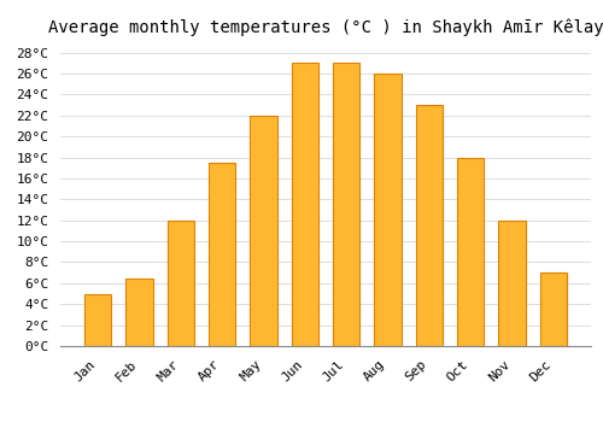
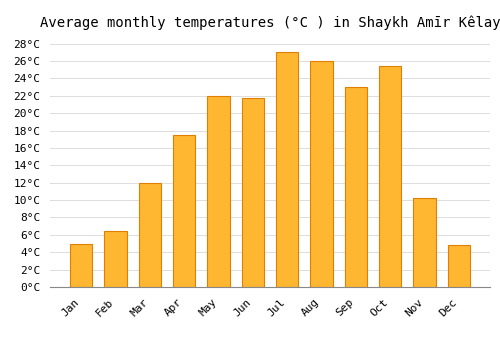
Jun: 27.0°C -> 21.8°C
Oct: 18.0°C -> 25.4°C
Nov: 12.0°C -> 10.2°C
Dec: 7.0°C -> 4.8°C
